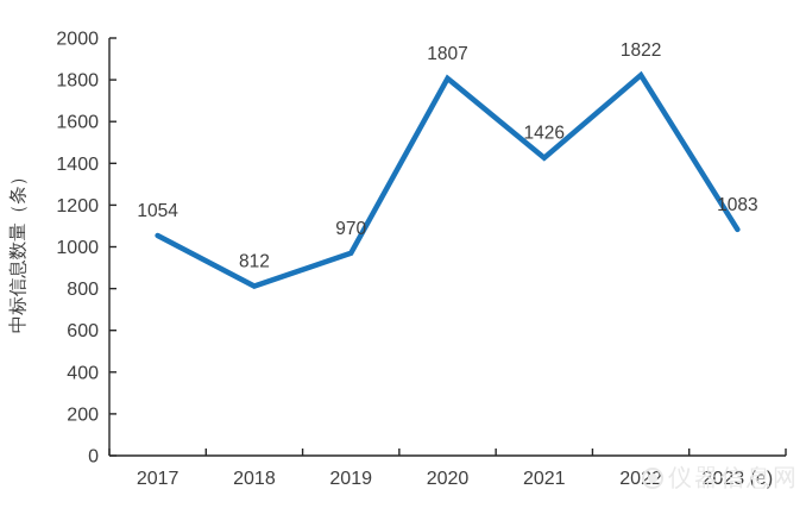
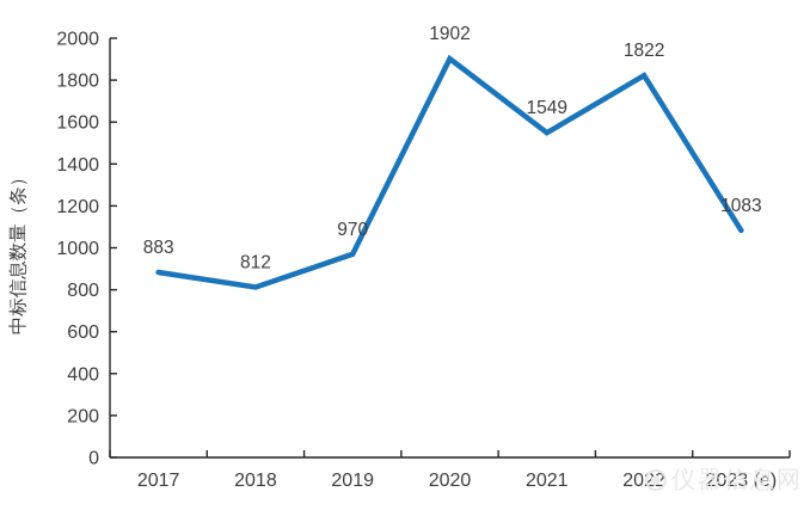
2017: 1054 -> 883
2020: 1807 -> 1902
2021: 1426 -> 1549
